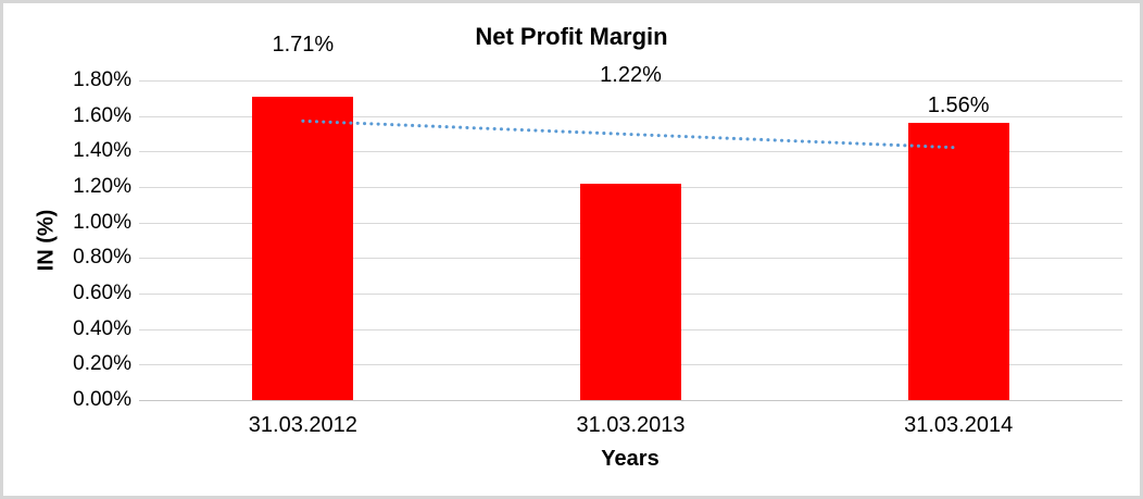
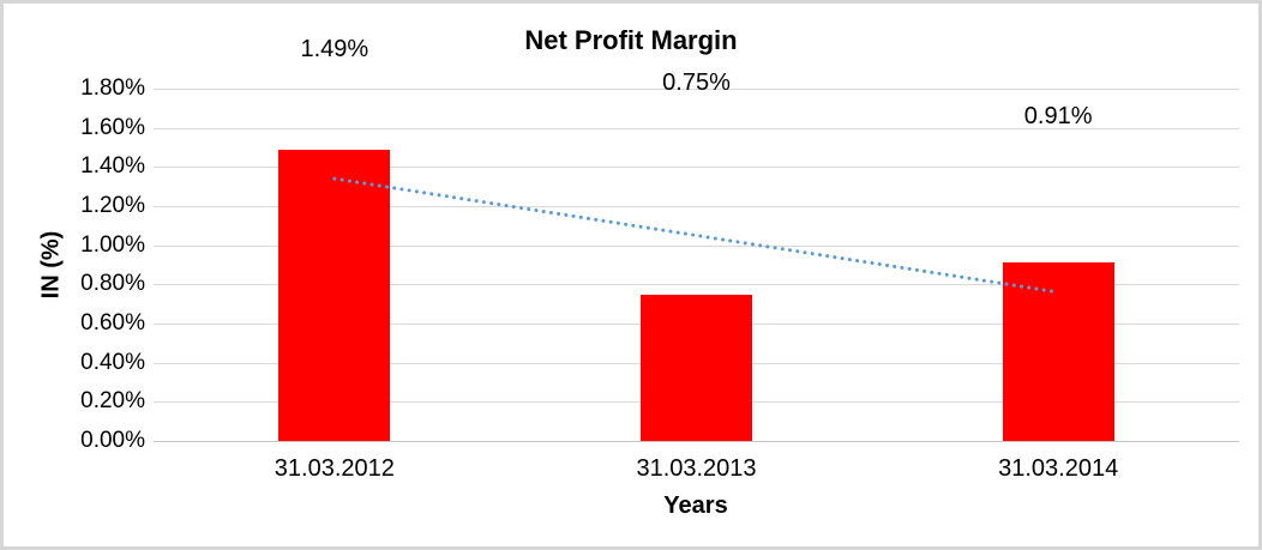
31.03.2012: 1.71% -> 1.49%
31.03.2013: 1.22% -> 0.75%
31.03.2014: 1.56% -> 0.91%
